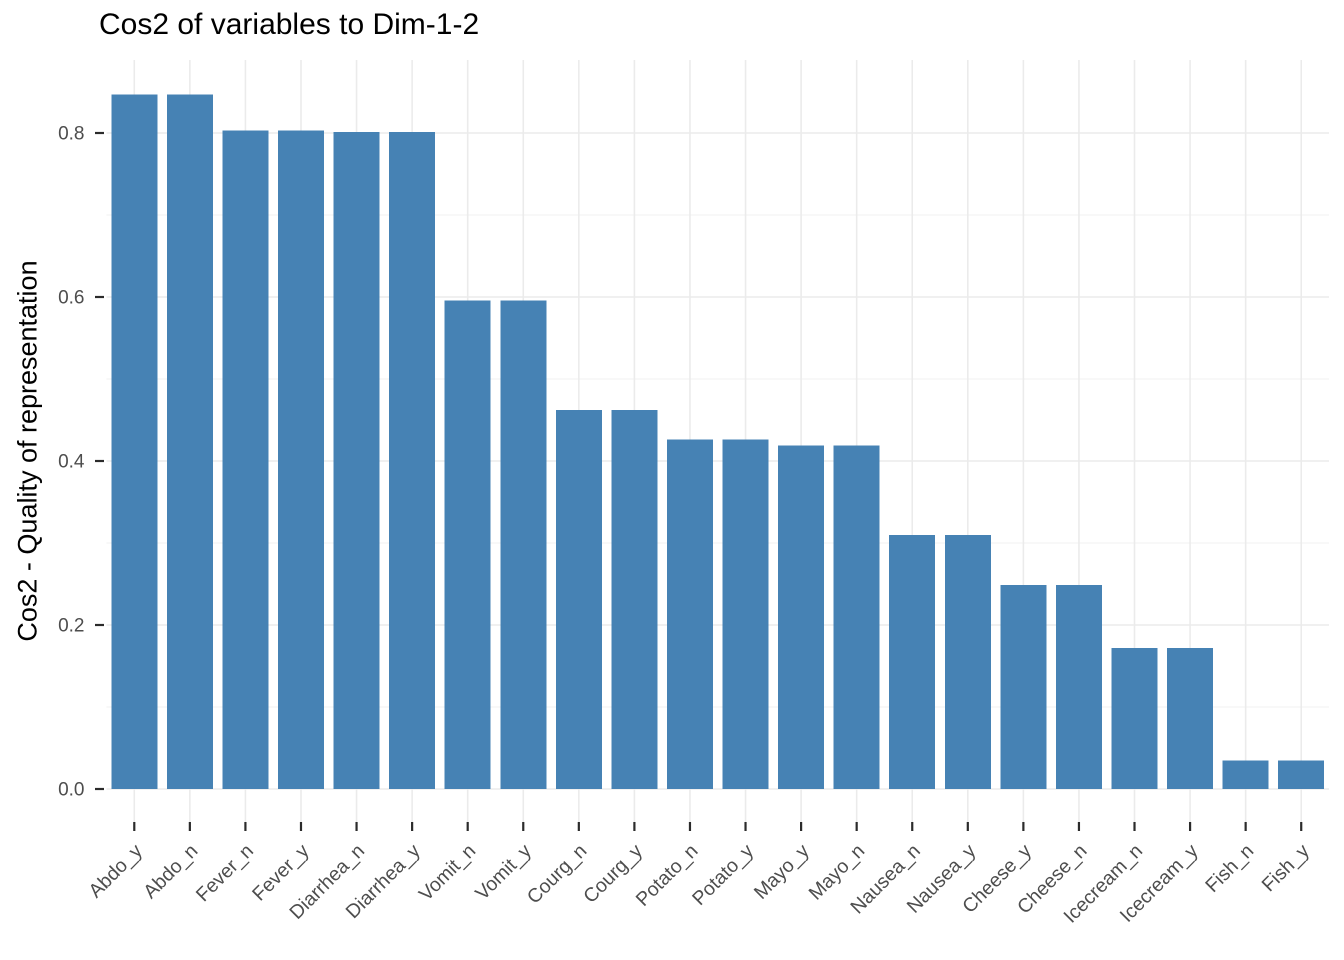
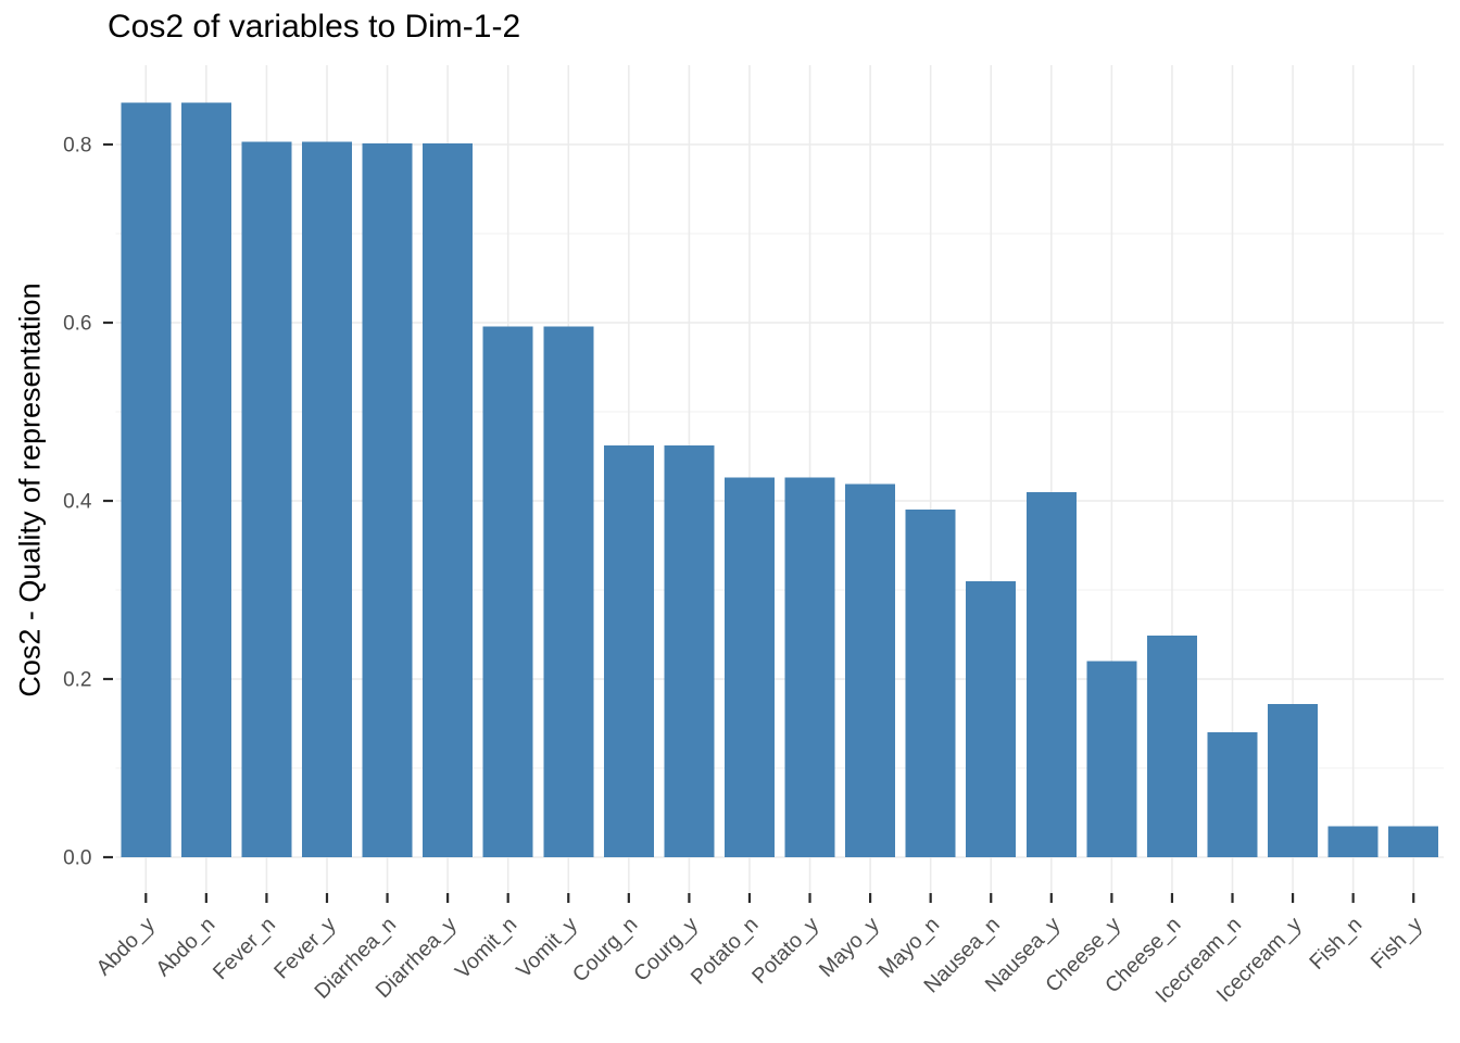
Mayo_n: 0.42 -> 0.39
Nausea_y: 0.31 -> 0.41
Cheese_y: 0.25 -> 0.22
Icecream_n: 0.17 -> 0.14
